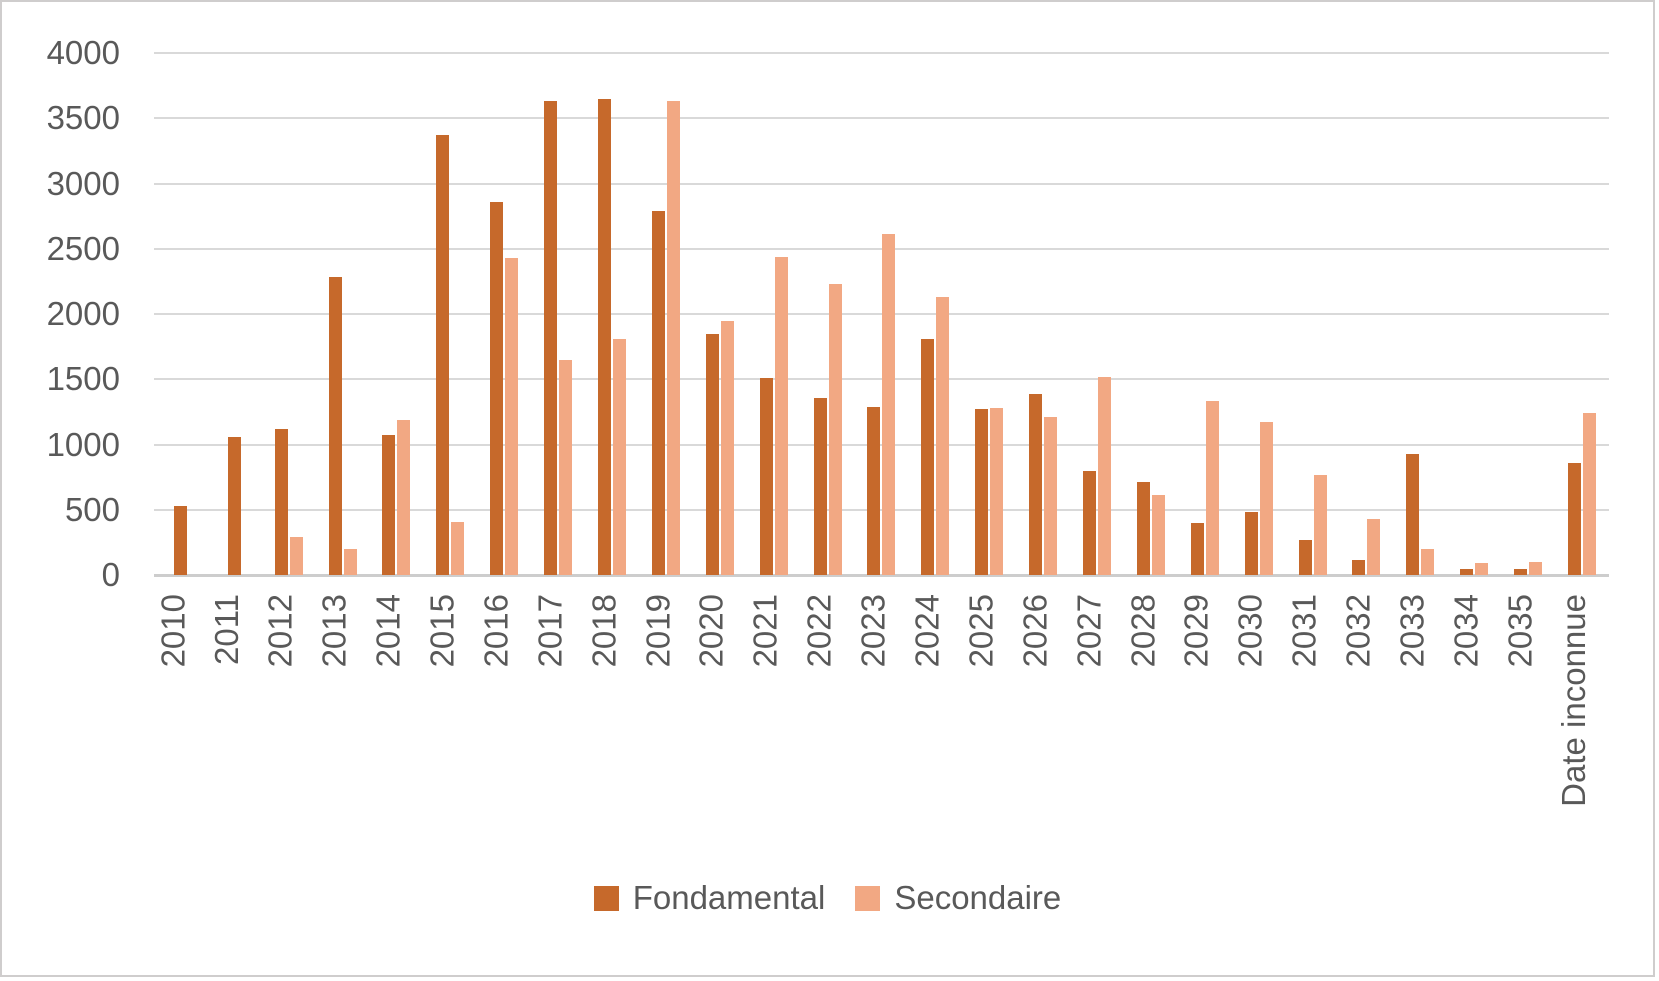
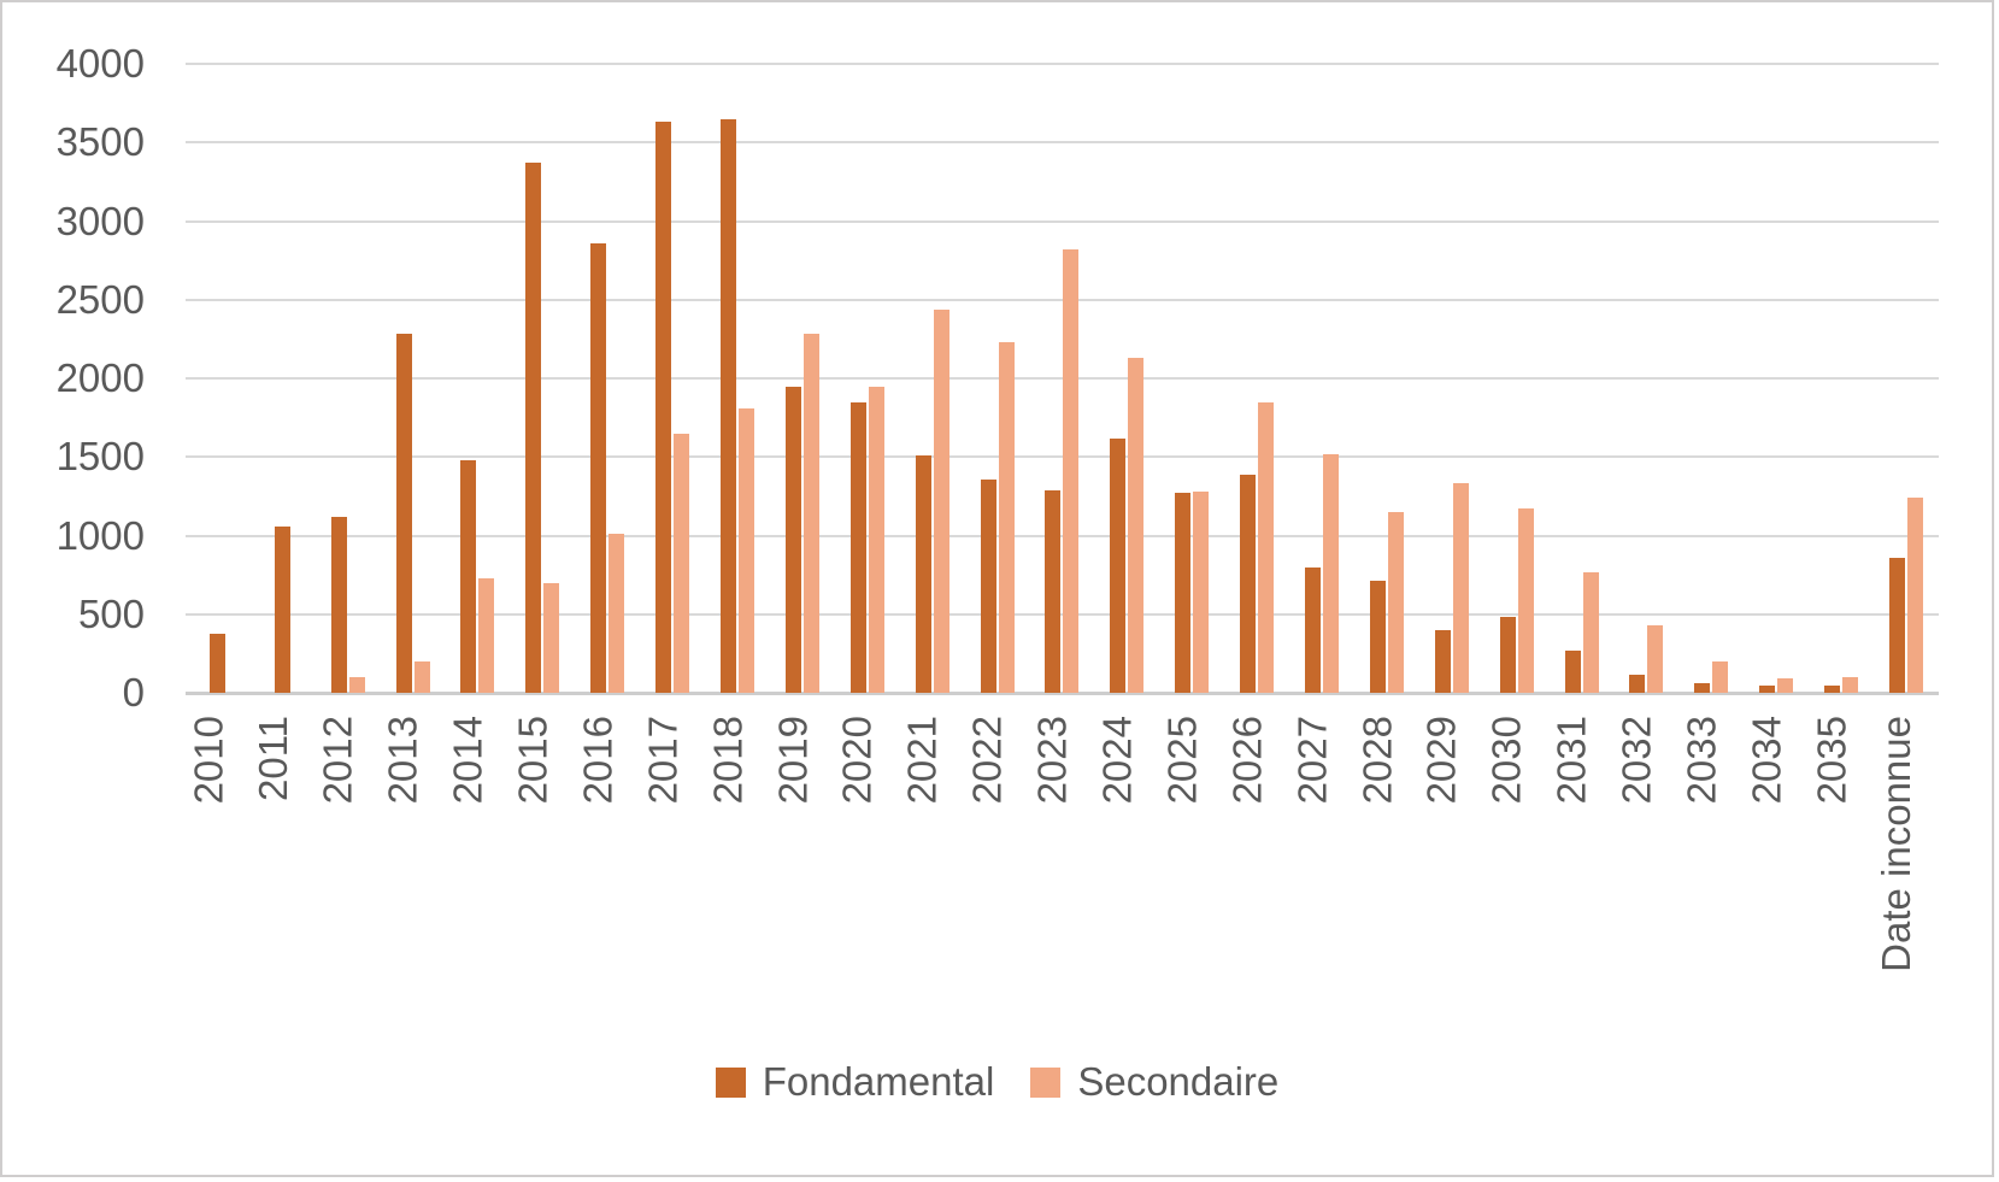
Fondamental/2010: 530 -> 380
Secondaire/2012: 290 -> 100
Fondamental/2014: 1070 -> 1480
Secondaire/2014: 1190 -> 730
Secondaire/2015: 410 -> 700
Secondaire/2016: 2430 -> 1010
Fondamental/2019: 2790 -> 1950
Secondaire/2019: 3630 -> 2280
Secondaire/2023: 2610 -> 2820
Fondamental/2024: 1810 -> 1620
Secondaire/2026: 1210 -> 1850
Secondaire/2028: 610 -> 1150
Fondamental/2033: 930 -> 60
